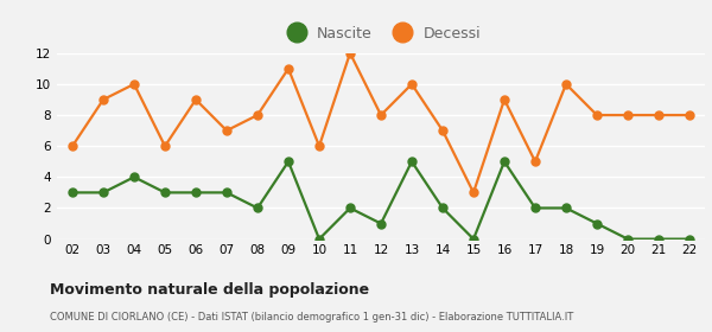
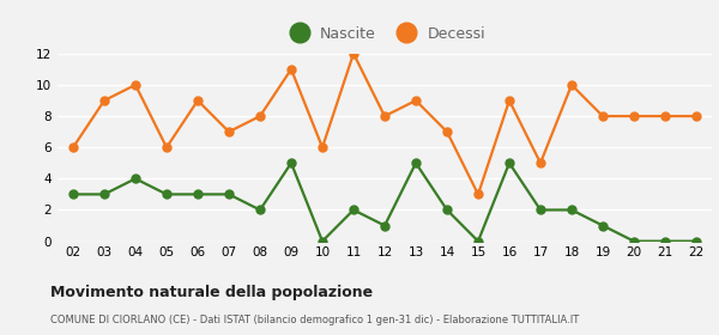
Decessi/13: 10 -> 9
